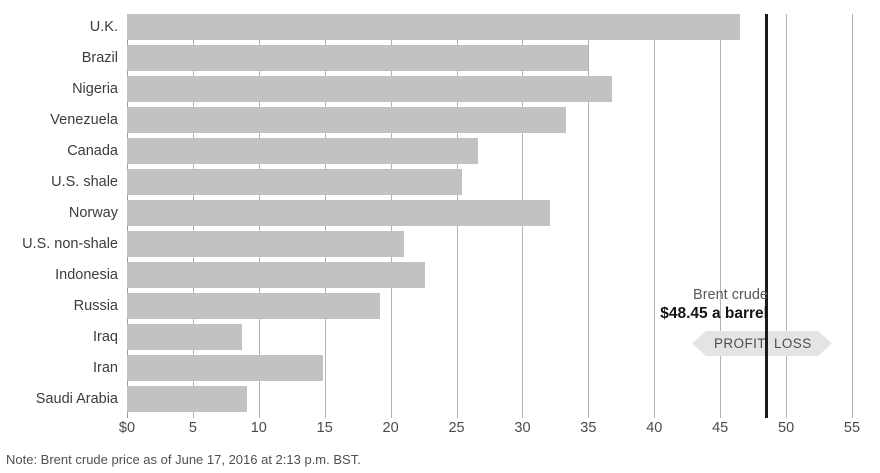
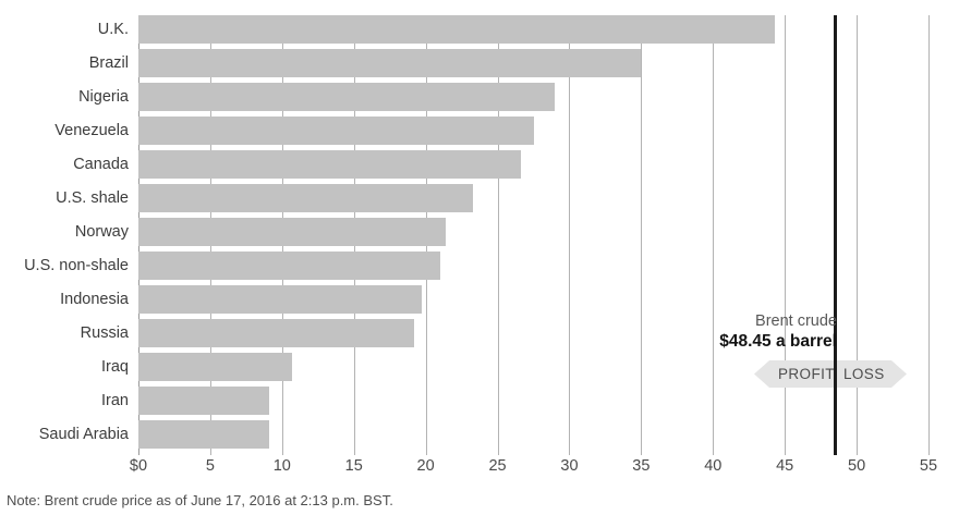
U.K.: 46.5 -> 44.3
Nigeria: 36.8 -> 29.0
Venezuela: 33.3 -> 27.5
U.S. shale: 25.4 -> 23.3
Norway: 32.1 -> 21.4
Indonesia: 22.6 -> 19.7
Iraq: 8.7 -> 10.7
Iran: 14.9 -> 9.1
